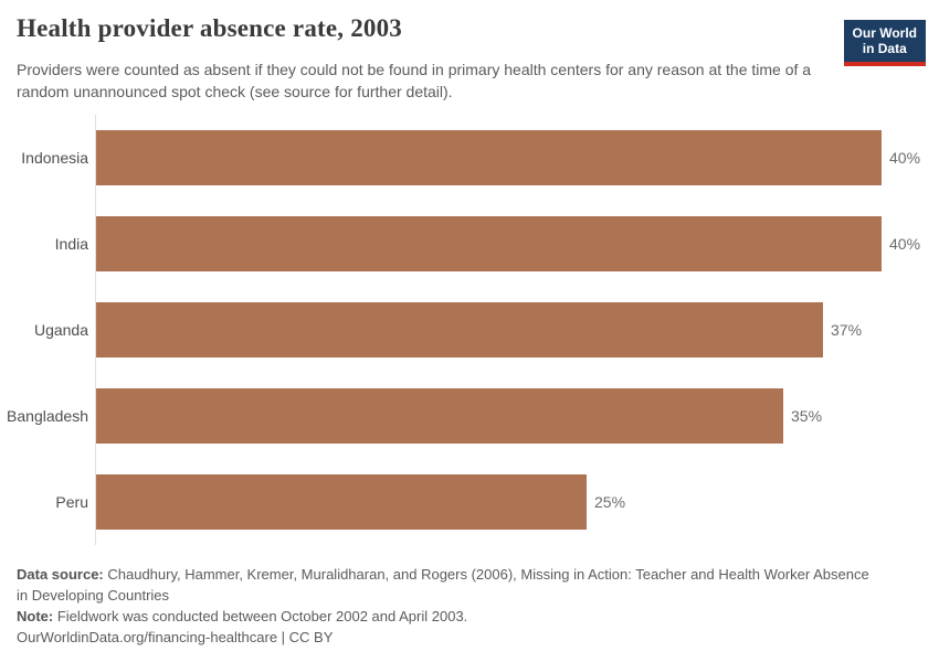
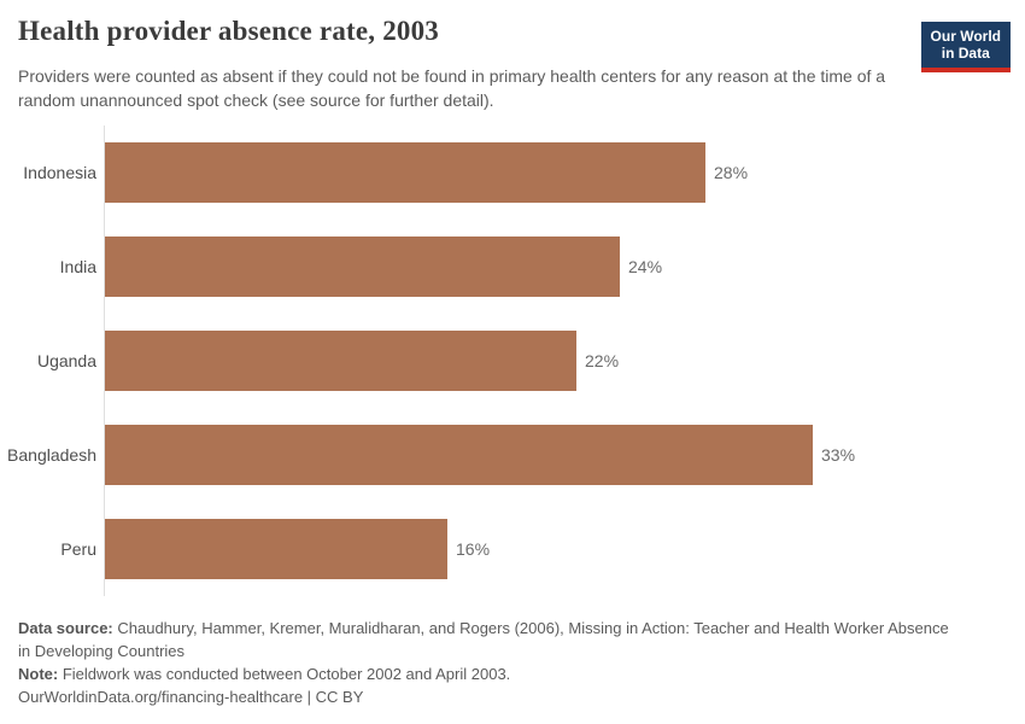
Indonesia: 40% -> 28%
India: 40% -> 24%
Uganda: 37% -> 22%
Bangladesh: 35% -> 33%
Peru: 25% -> 16%
